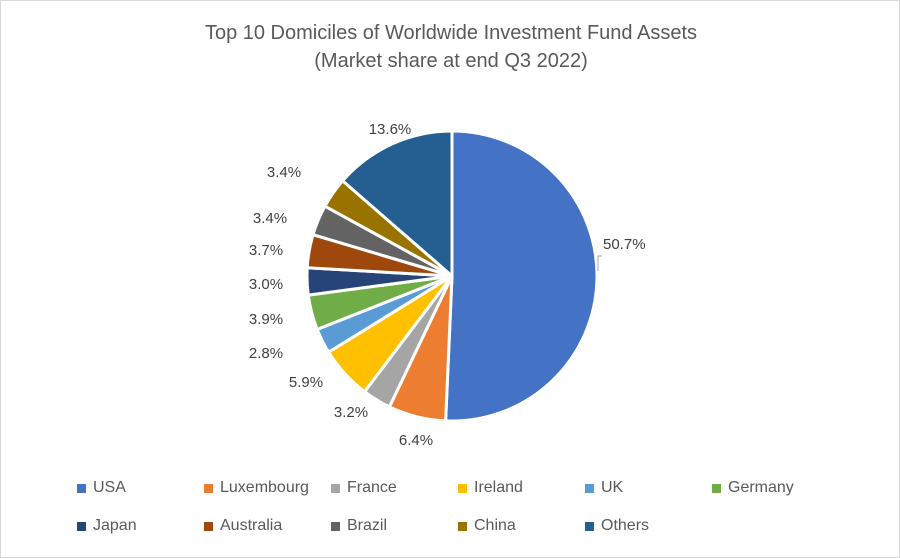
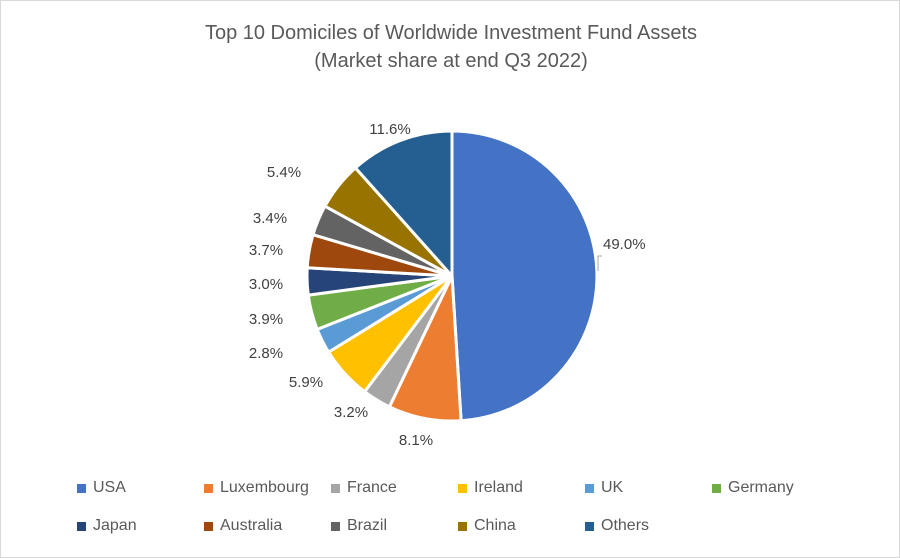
USA: 50.7% -> 49.0%
Luxembourg: 6.4% -> 8.1%
China: 3.4% -> 5.4%
Others: 13.6% -> 11.6%
